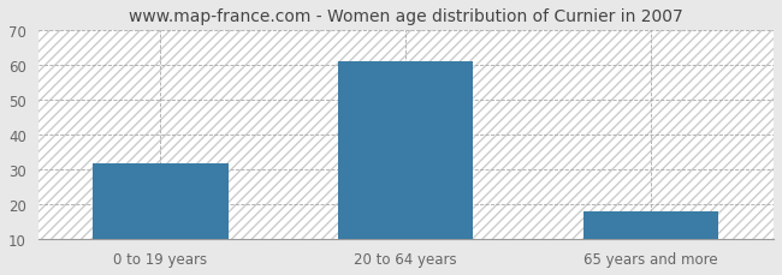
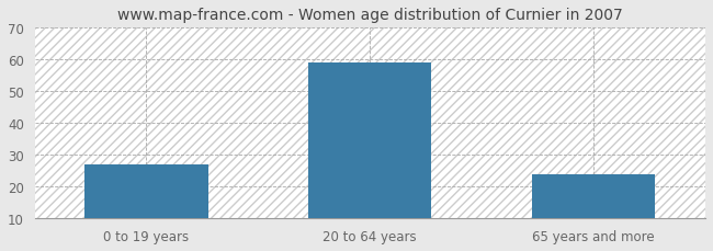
0 to 19 years: 32 -> 27
20 to 64 years: 61 -> 59
65 years and more: 18 -> 24
